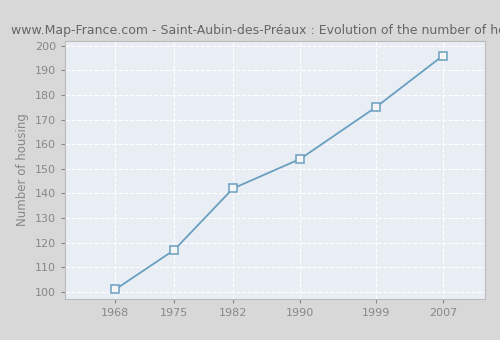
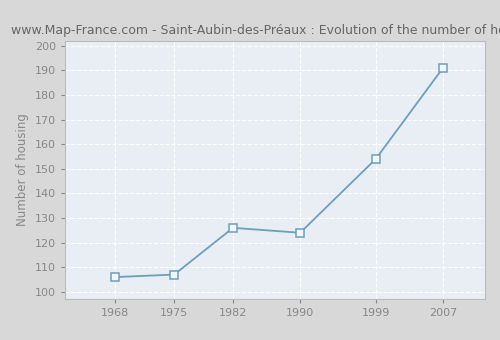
1968: 101 -> 106
1975: 117 -> 107
1982: 142 -> 126
1990: 154 -> 124
1999: 175 -> 154
2007: 196 -> 191
